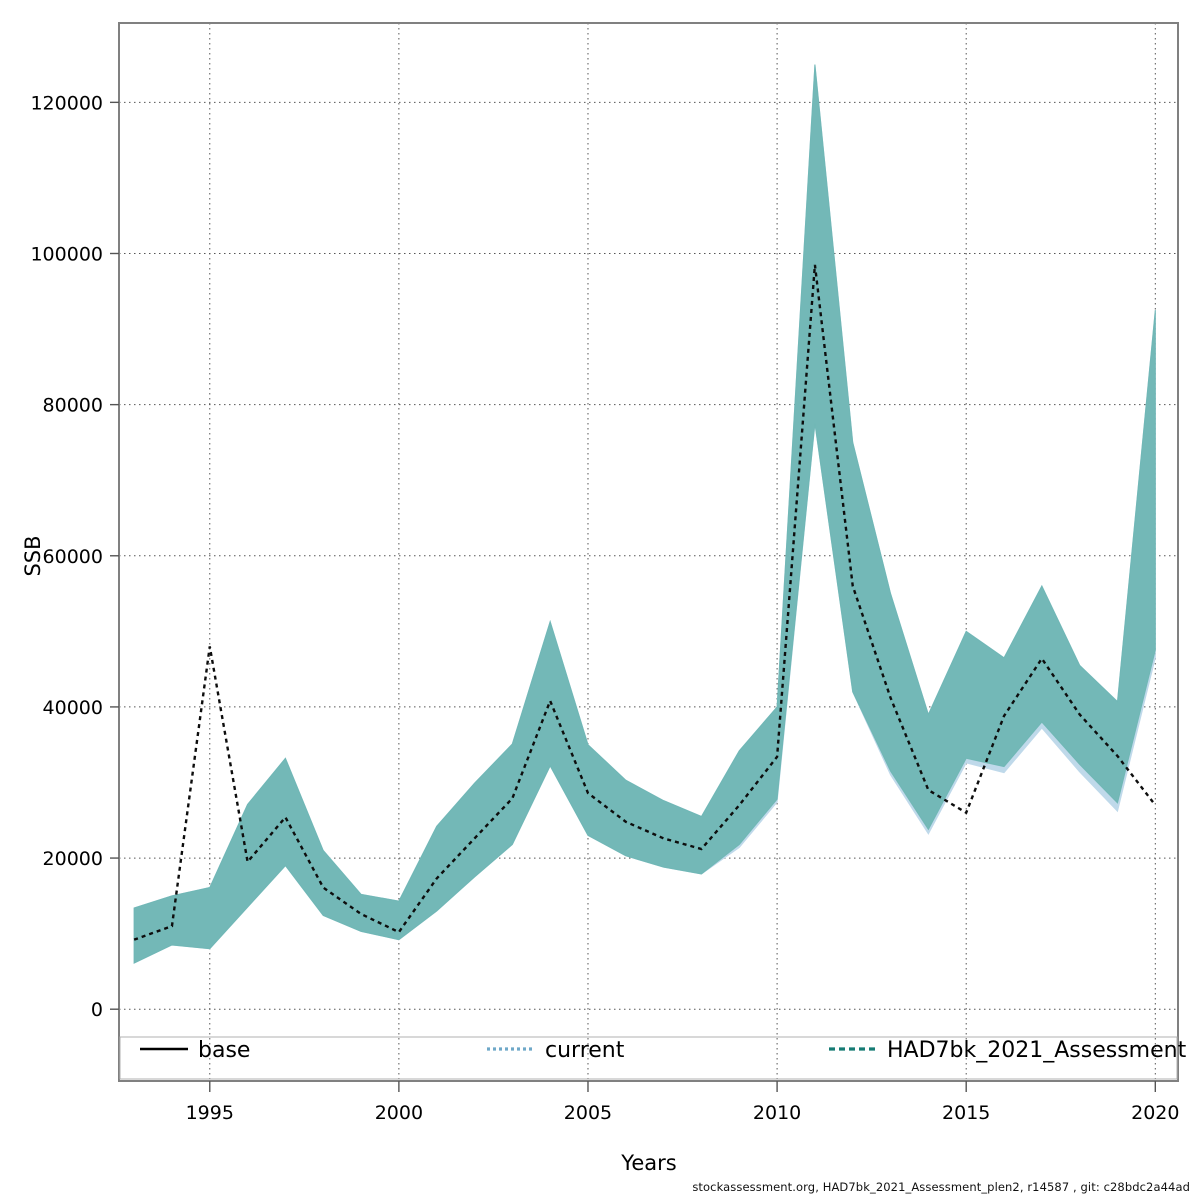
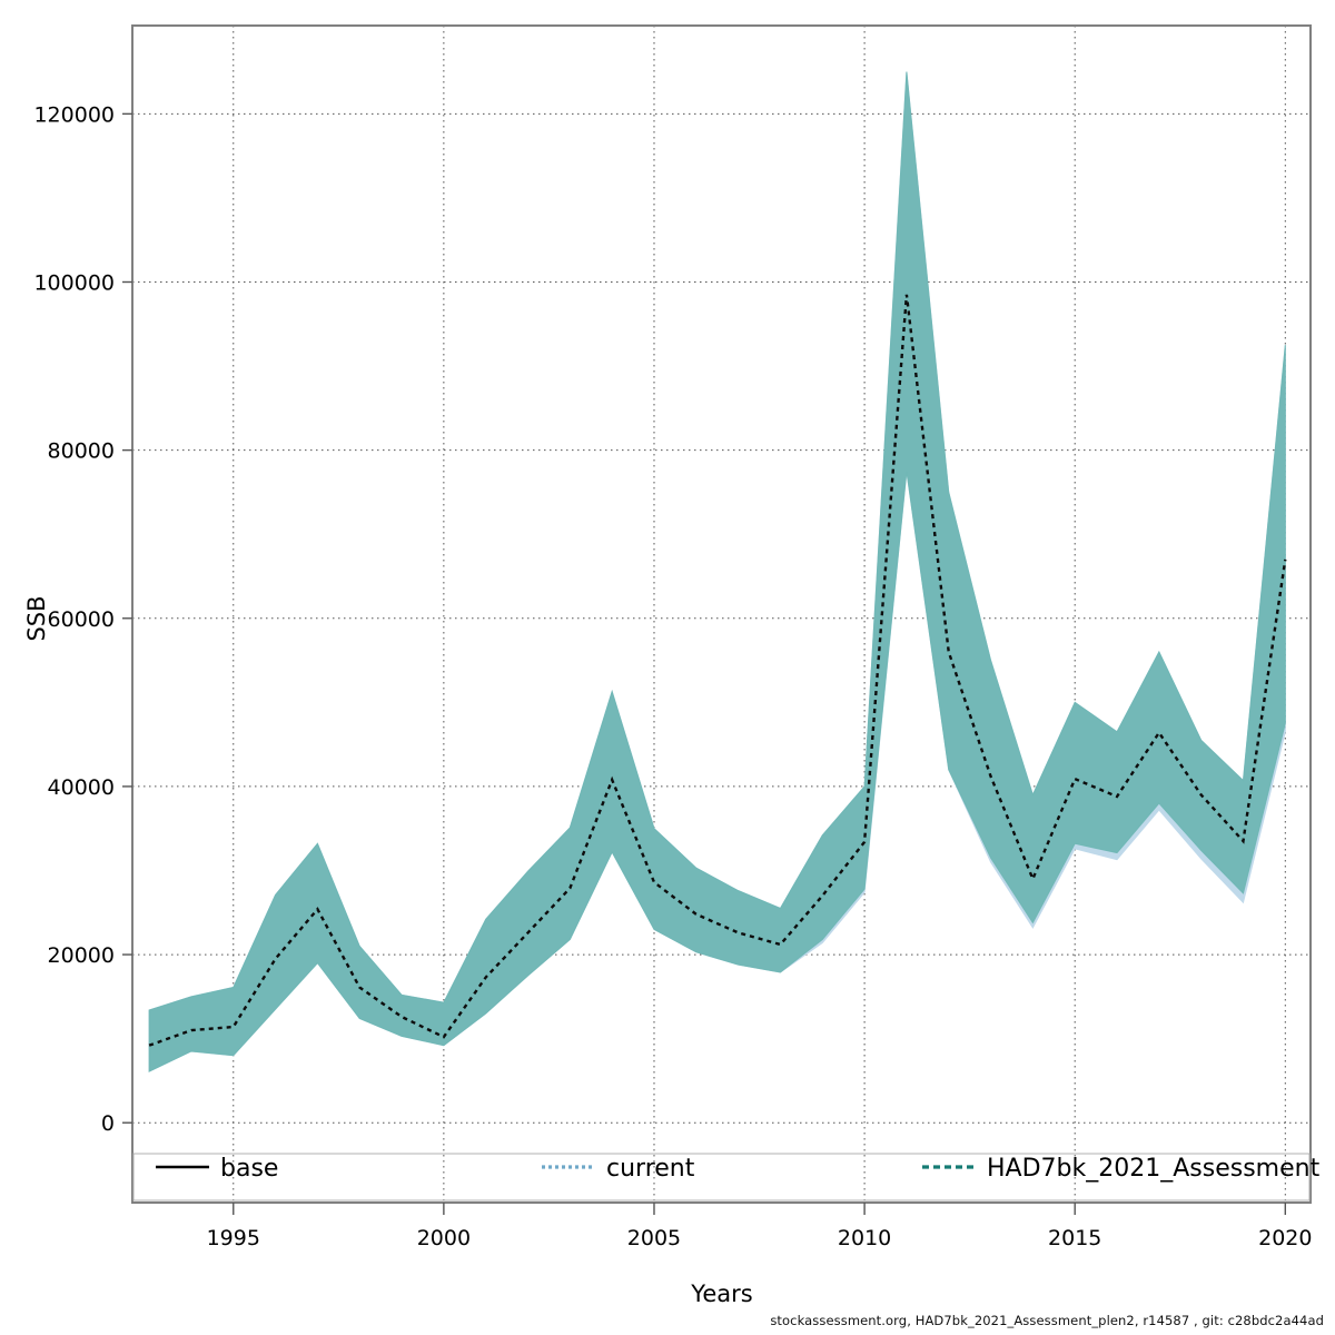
HAD7bk_2021_Assessment/1995: 48000 -> 11000
HAD7bk_2021_Assessment/2015: 26000 -> 41000
HAD7bk_2021_Assessment/2020: 27000 -> 67000
